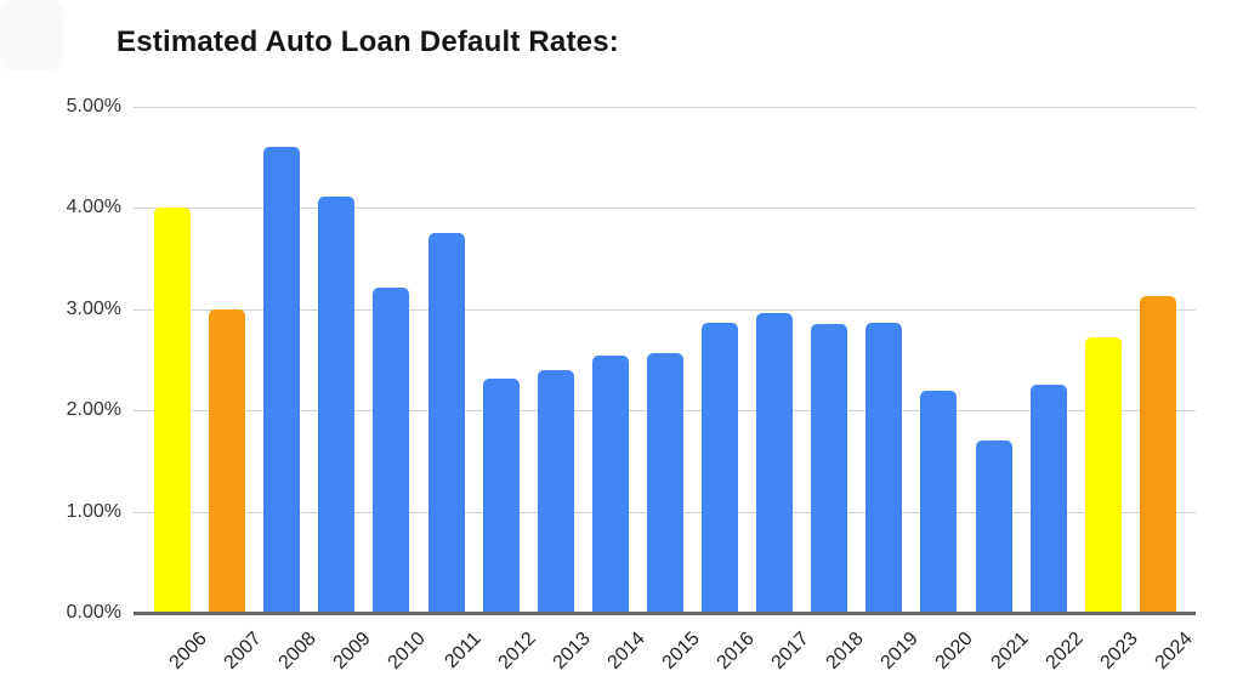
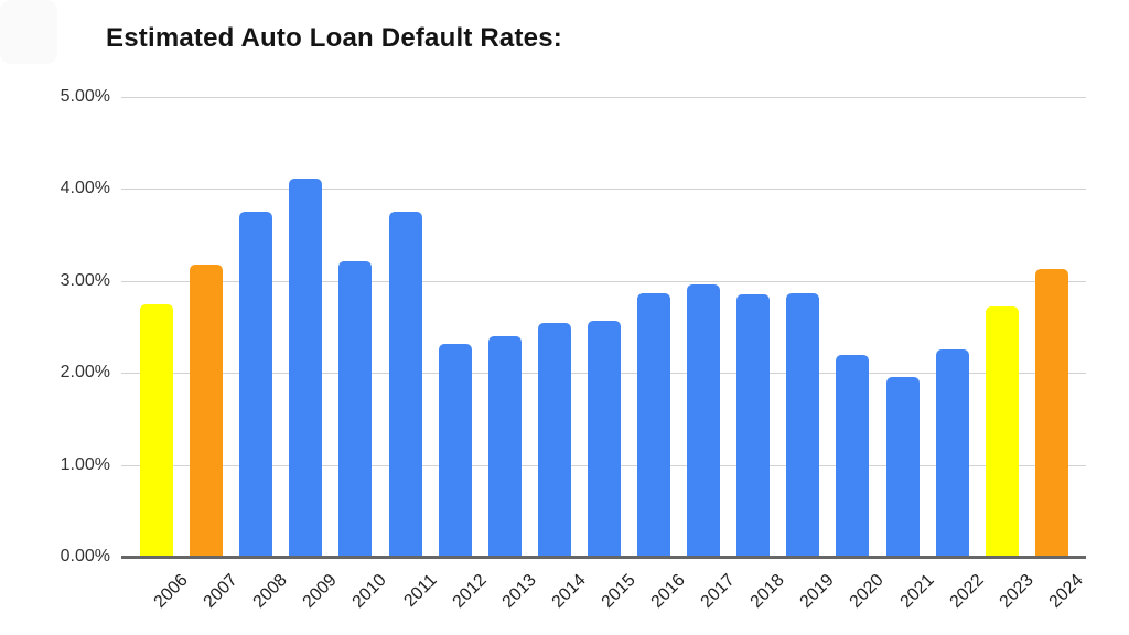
2006: 4.0% -> 2.8%
2007: 3.0% -> 3.2%
2008: 4.6% -> 3.8%
2021: 1.7% -> 1.9%
